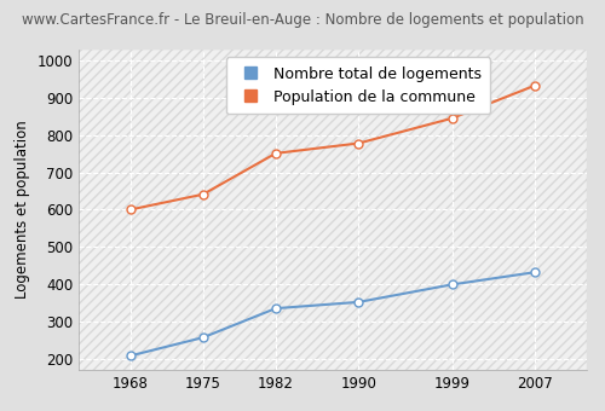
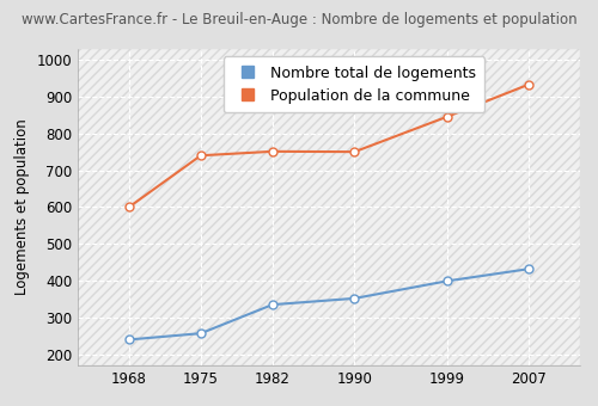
Nombre total de logements/1968: 208 -> 240
Population de la commune/1975: 641 -> 740
Population de la commune/1990: 778 -> 750
